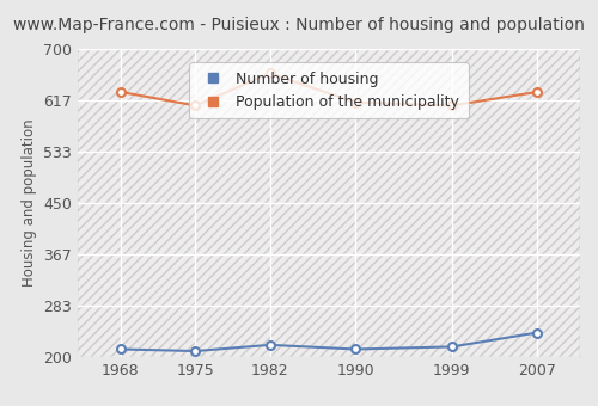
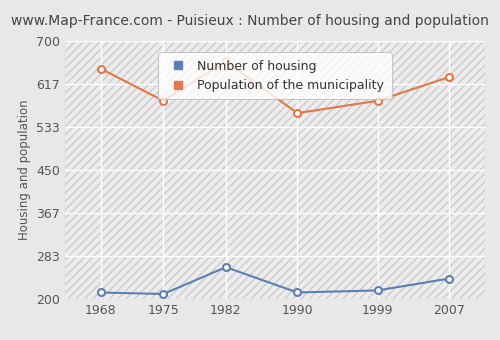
Population of the municipality/1968: 630 -> 646
Population of the municipality/1975: 608 -> 584
Number of housing/1982: 220 -> 262
Population of the municipality/1990: 613 -> 560
Population of the municipality/1999: 608 -> 584
